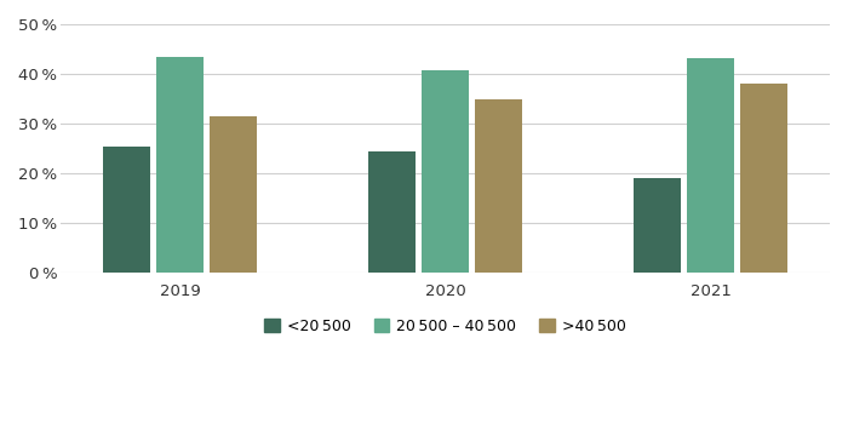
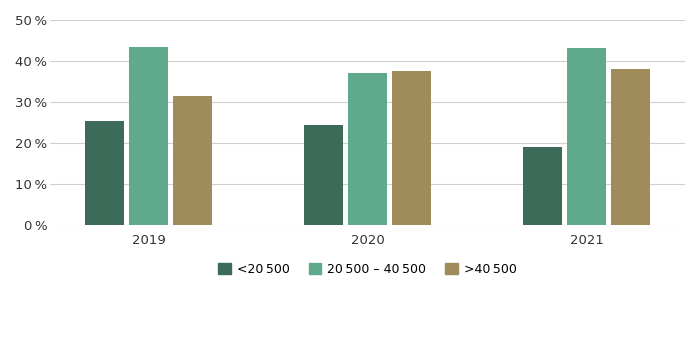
20 500 – 40 500/2020: 40.7 % -> 37.0 %
>40 500/2020: 35.0 % -> 37.5 %
